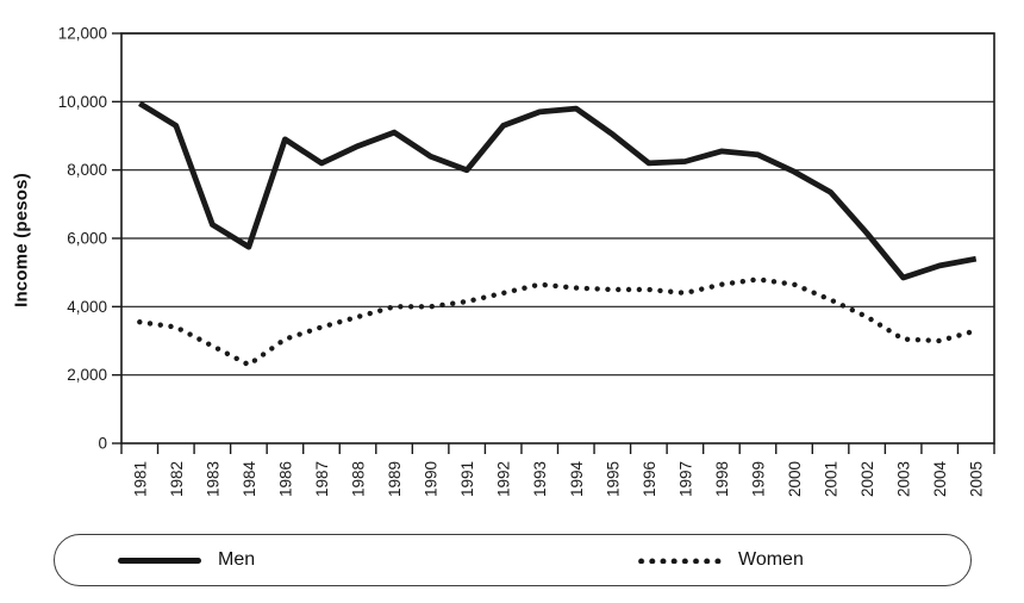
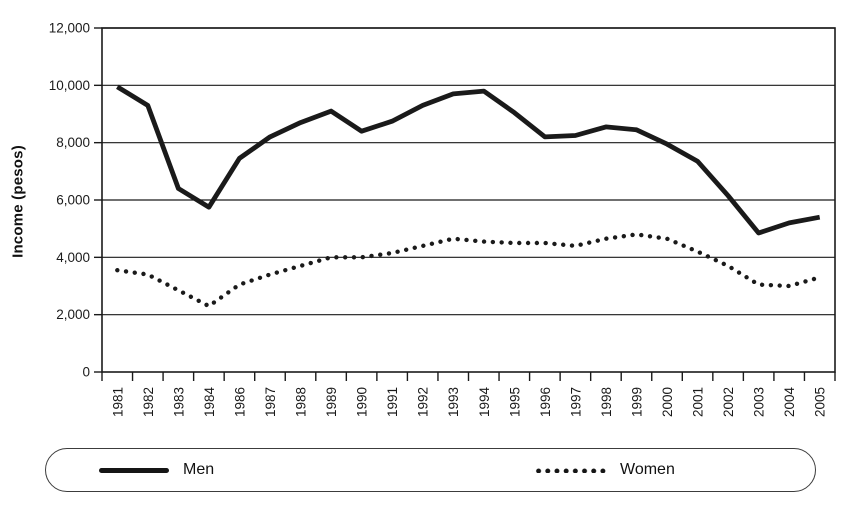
Men/1986: 8900 -> 7400
Men/1991: 8000 -> 8800
